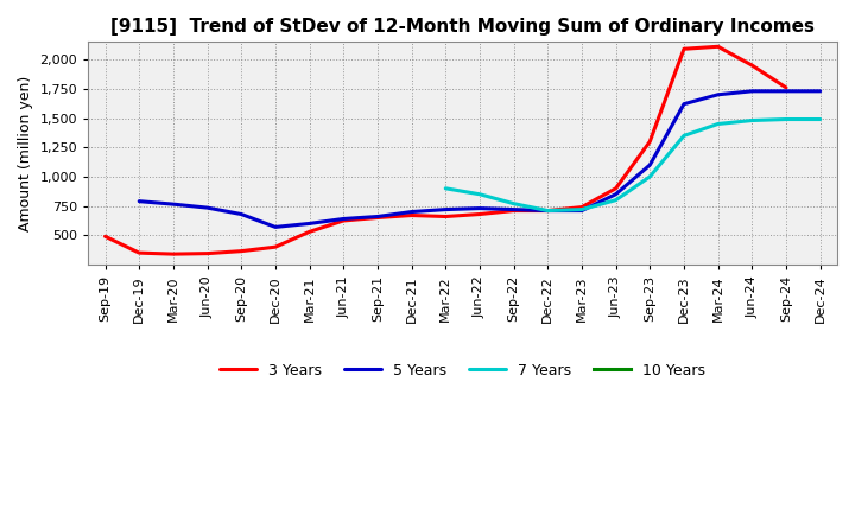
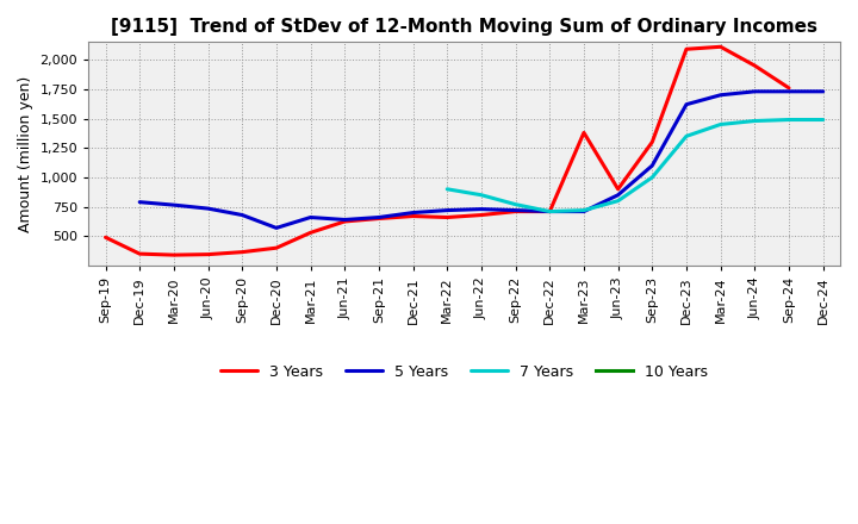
5 Years/Mar-21: 600 -> 660
3 Years/Mar-23: 740 -> 1,380
